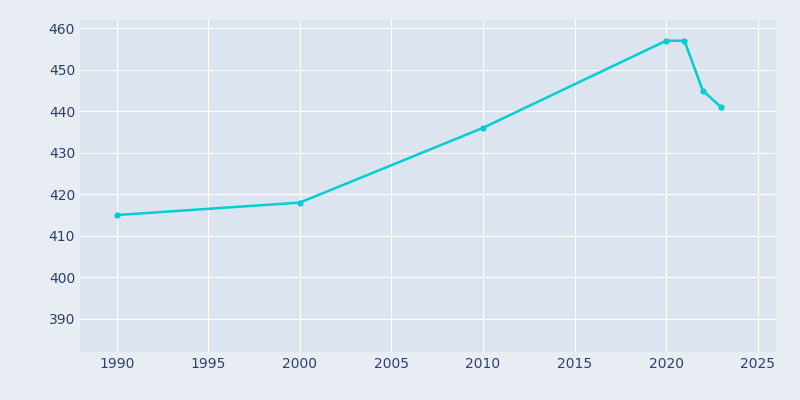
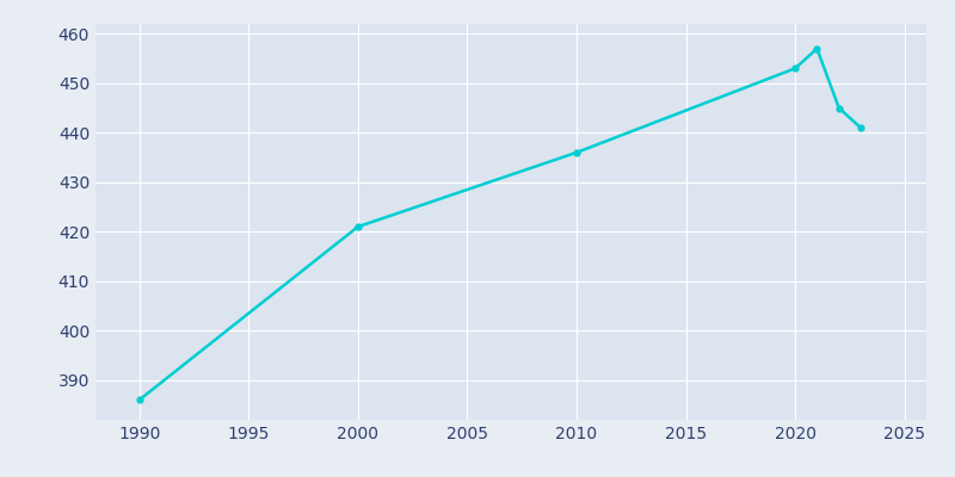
1990: 415 -> 386
2000: 418 -> 421
2020: 457 -> 453
